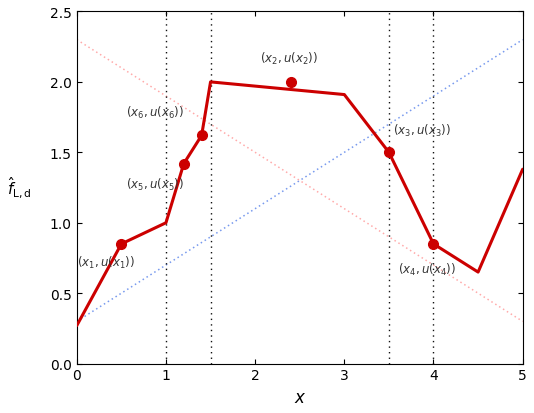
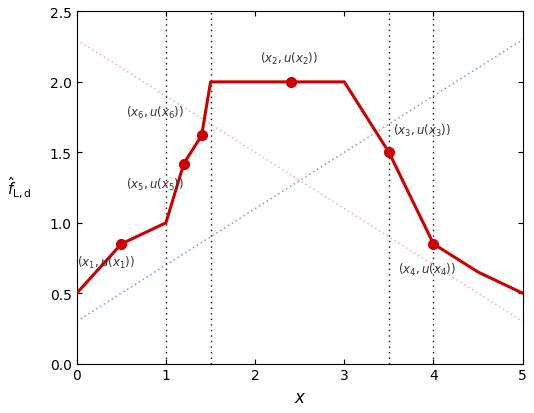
0: 0.27 -> 0.50
3: 1.91 -> 2.00
5: 1.38 -> 0.50
